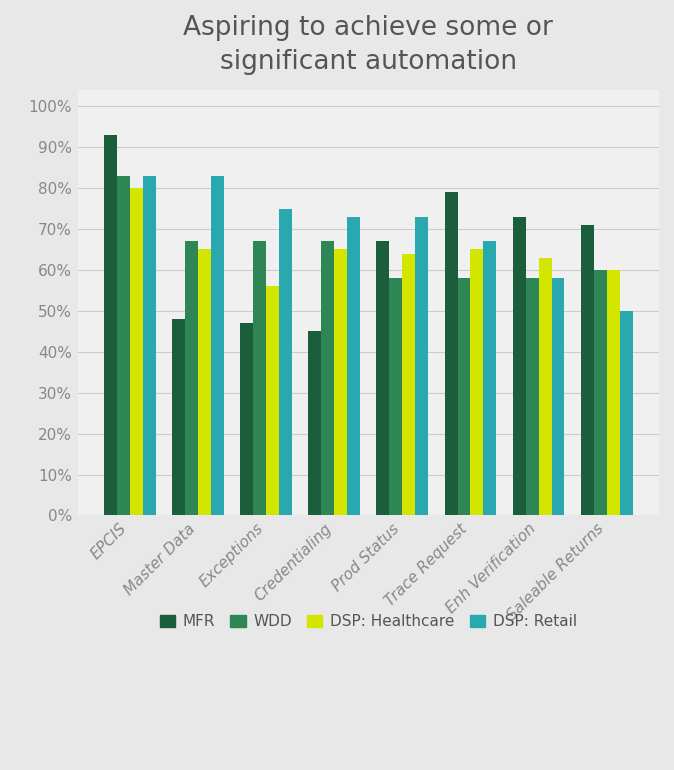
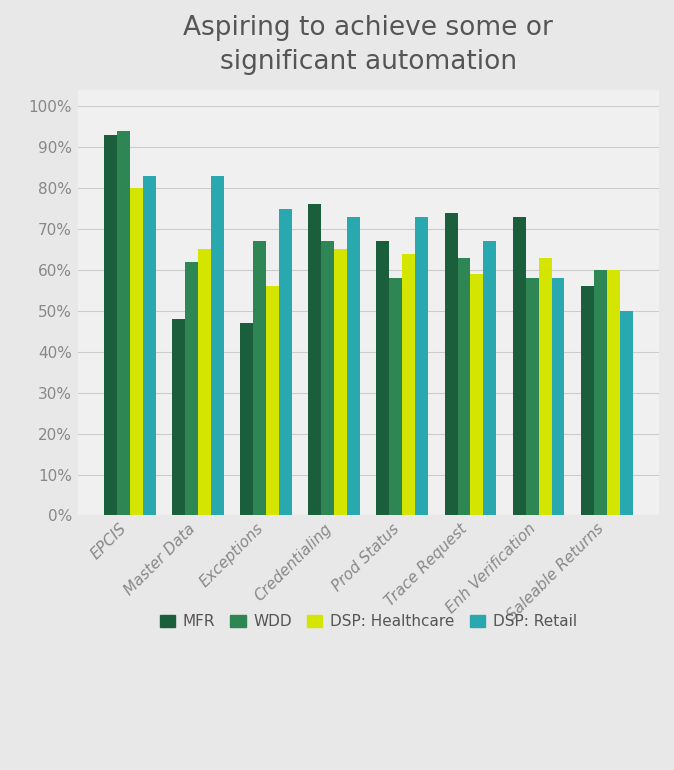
WDD/EPCIS: 83% -> 94%
WDD/Master Data: 67% -> 62%
MFR/Credentialing: 45% -> 76%
MFR/Trace Request: 79% -> 74%
WDD/Trace Request: 58% -> 63%
DSP: Healthcare/Trace Request: 65% -> 59%
MFR/Saleable Returns: 71% -> 56%
